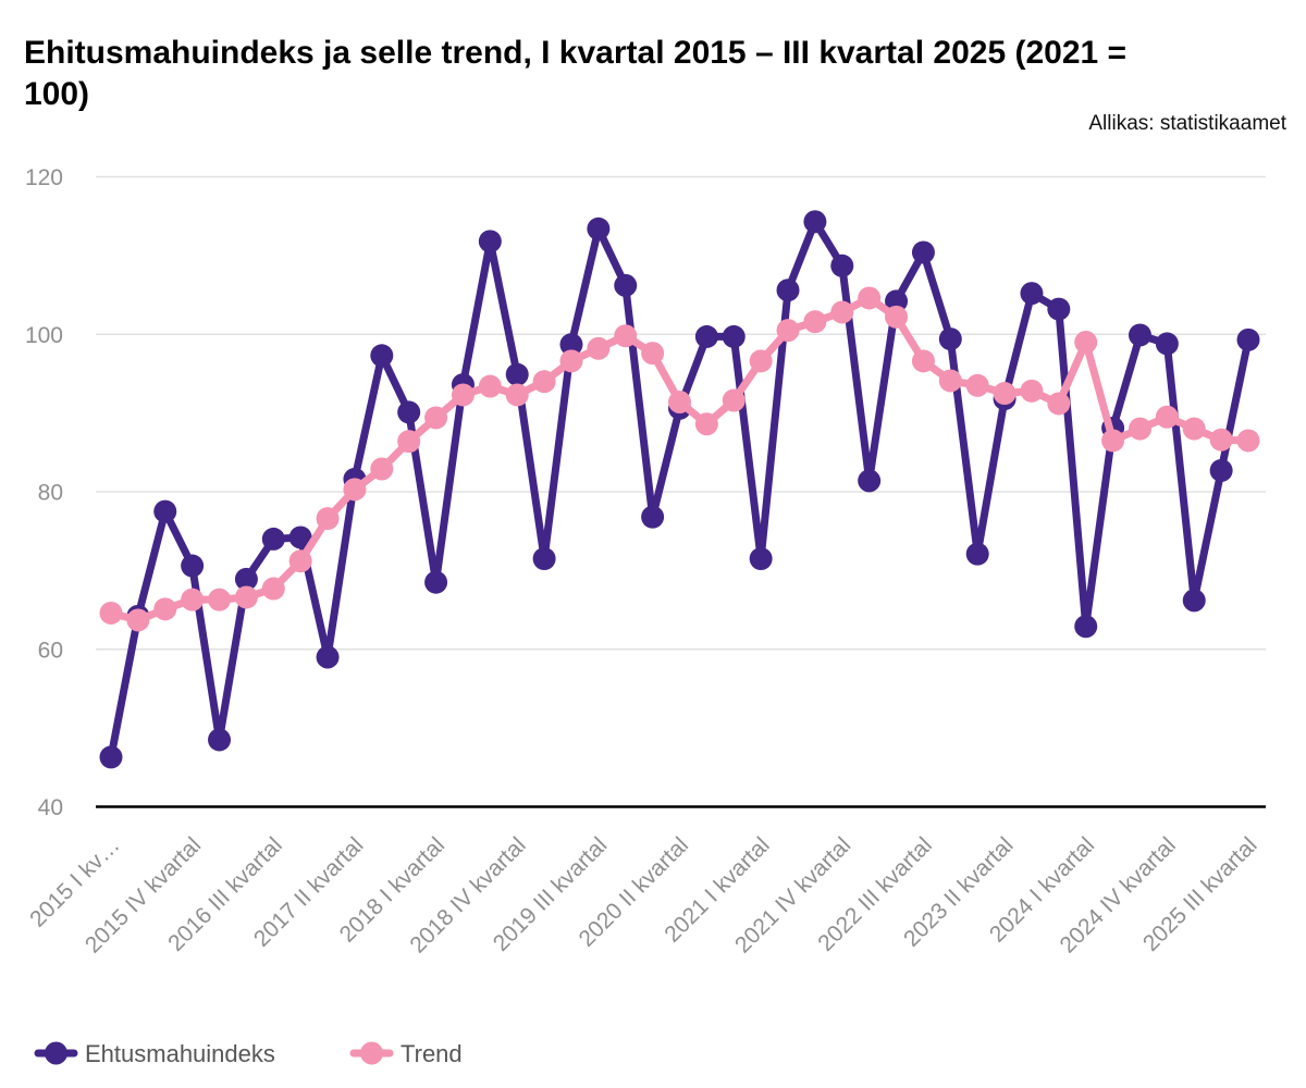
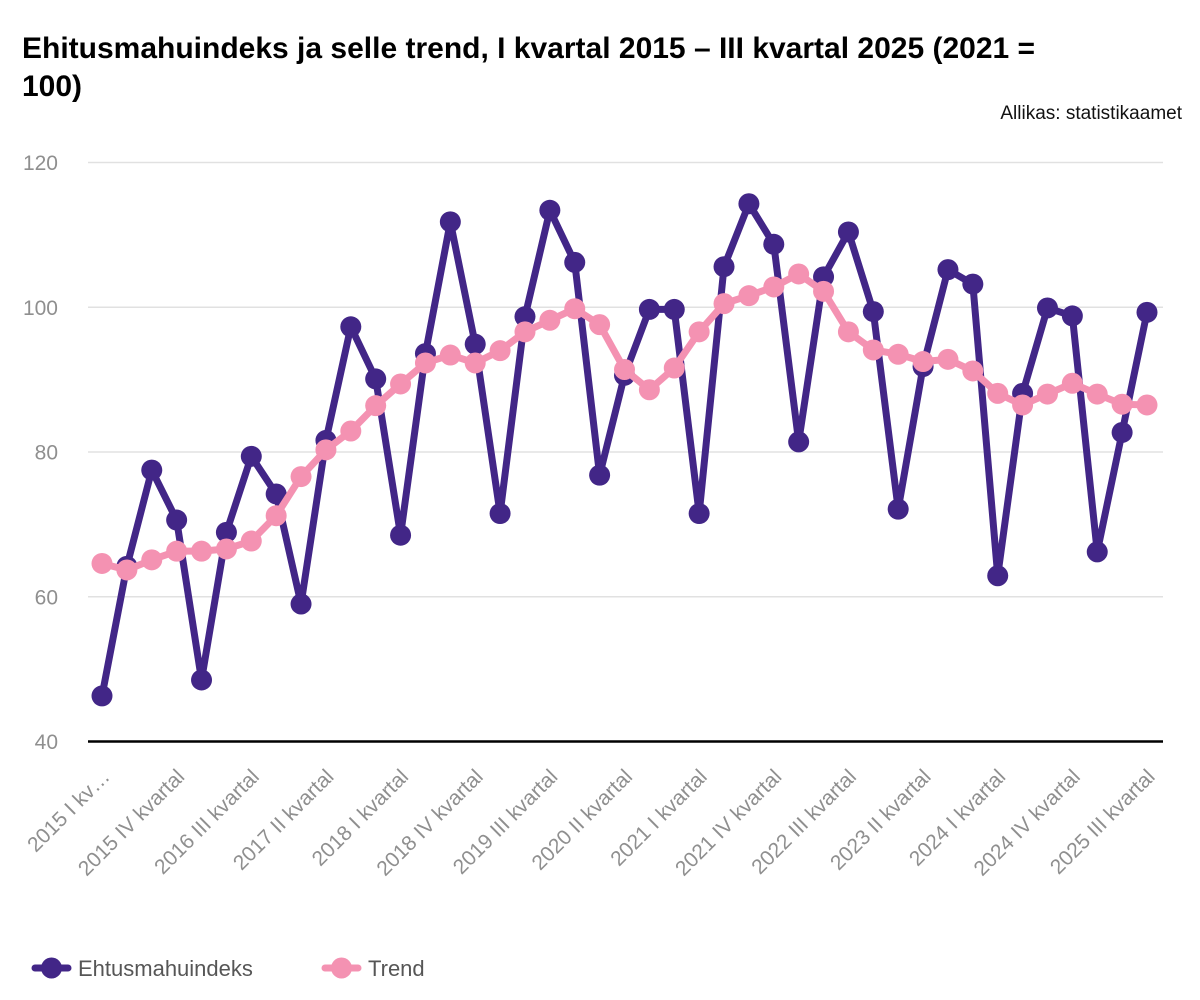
Ehtusmahuindeks/2016 III kvartal: 74 -> 79
Trend/2024 I kvartal: 99 -> 88
